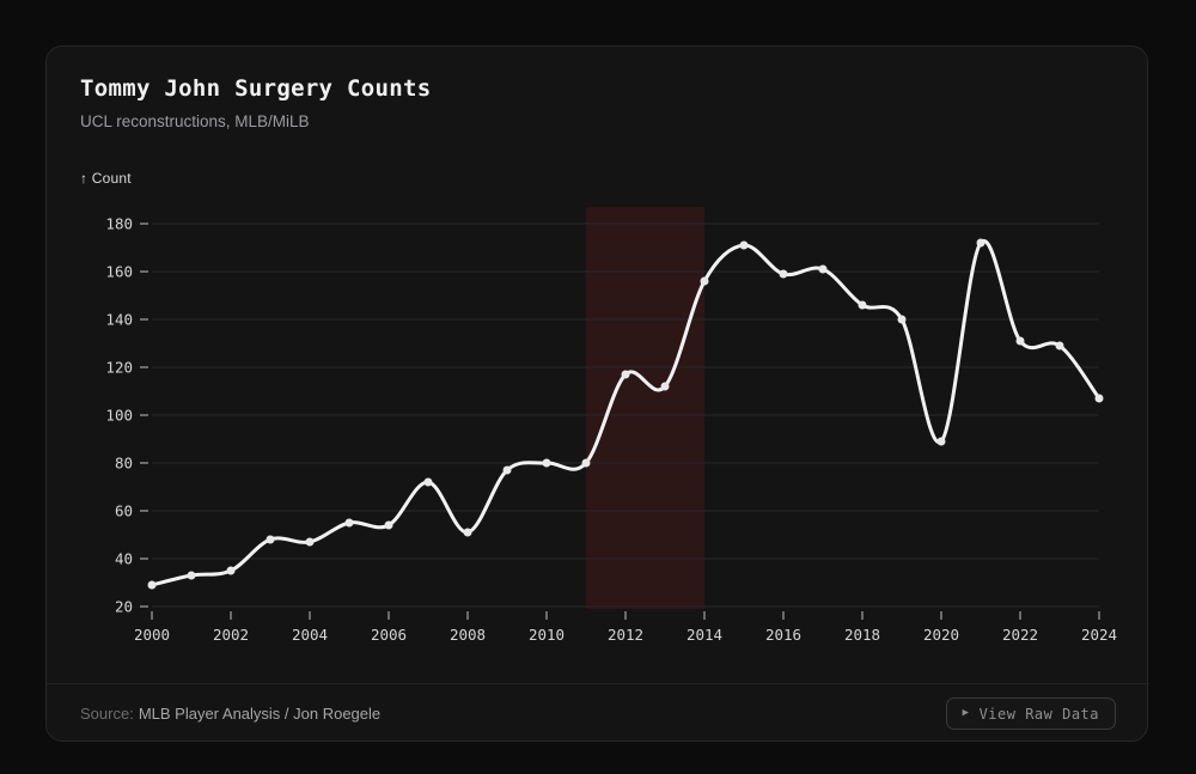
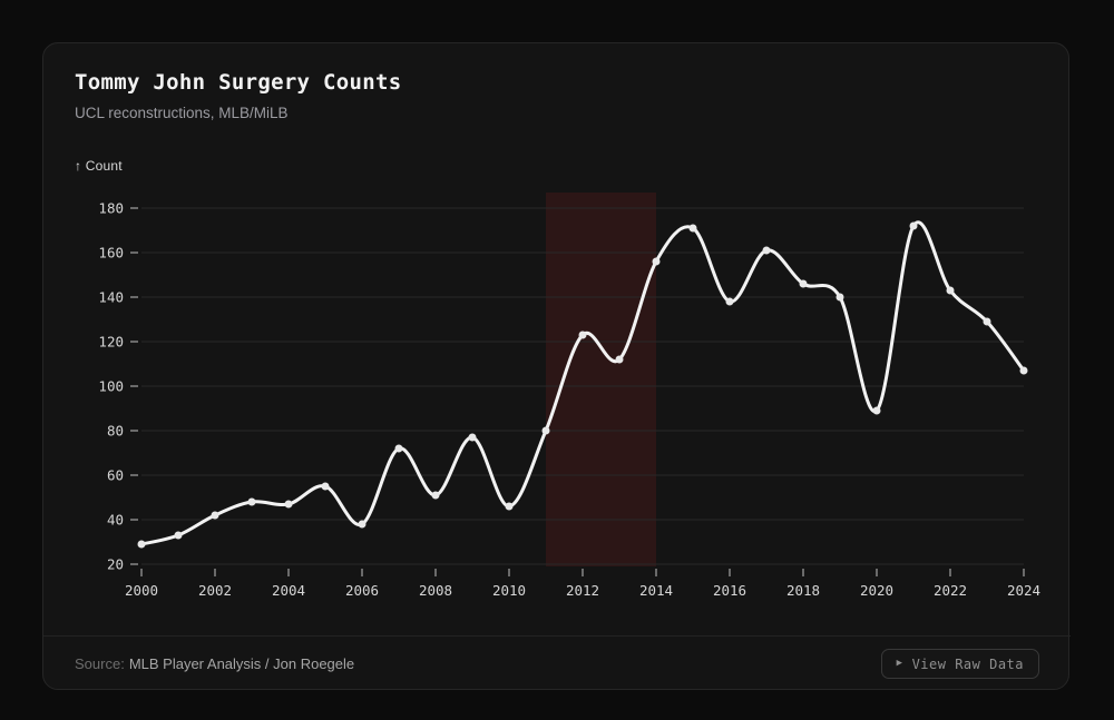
2002: 35 -> 42
2006: 54 -> 38
2010: 80 -> 46
2012: 117 -> 123
2016: 159 -> 138
2022: 131 -> 143
